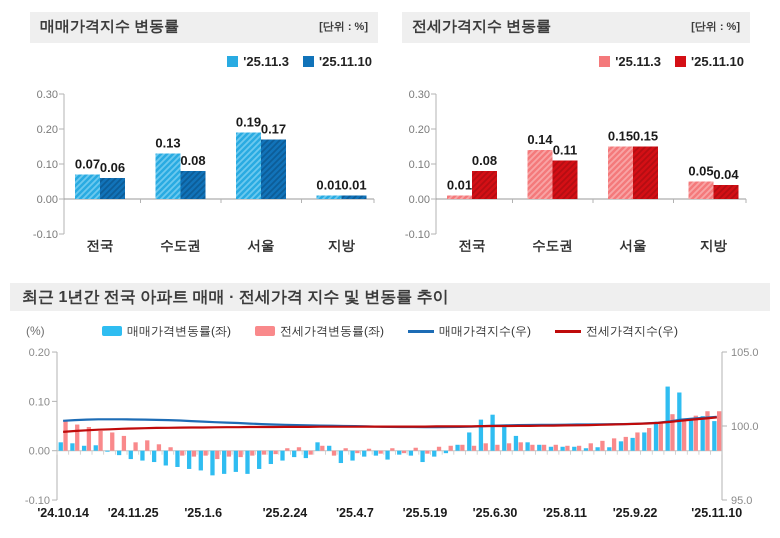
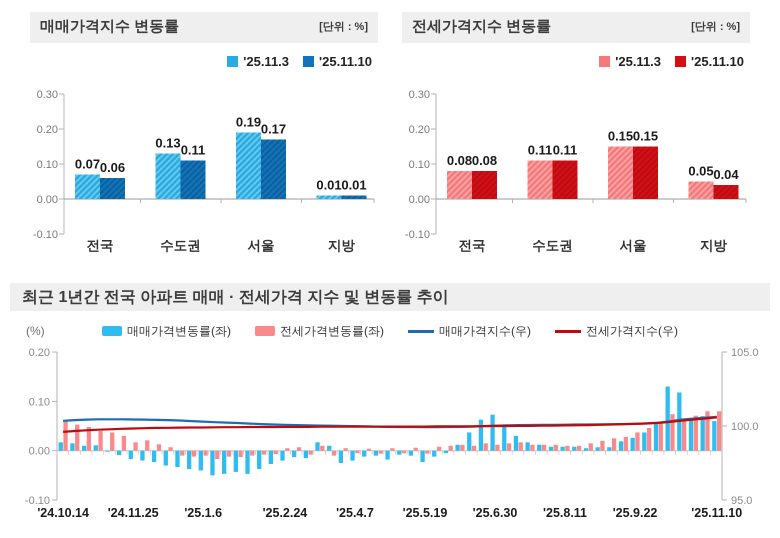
매매가격지수 변동률/'25.11.10/수도권: 0.08 -> 0.11
전세가격지수 변동률/'25.11.3/전국: 0.01 -> 0.08
전세가격지수 변동률/'25.11.3/수도권: 0.14 -> 0.11
